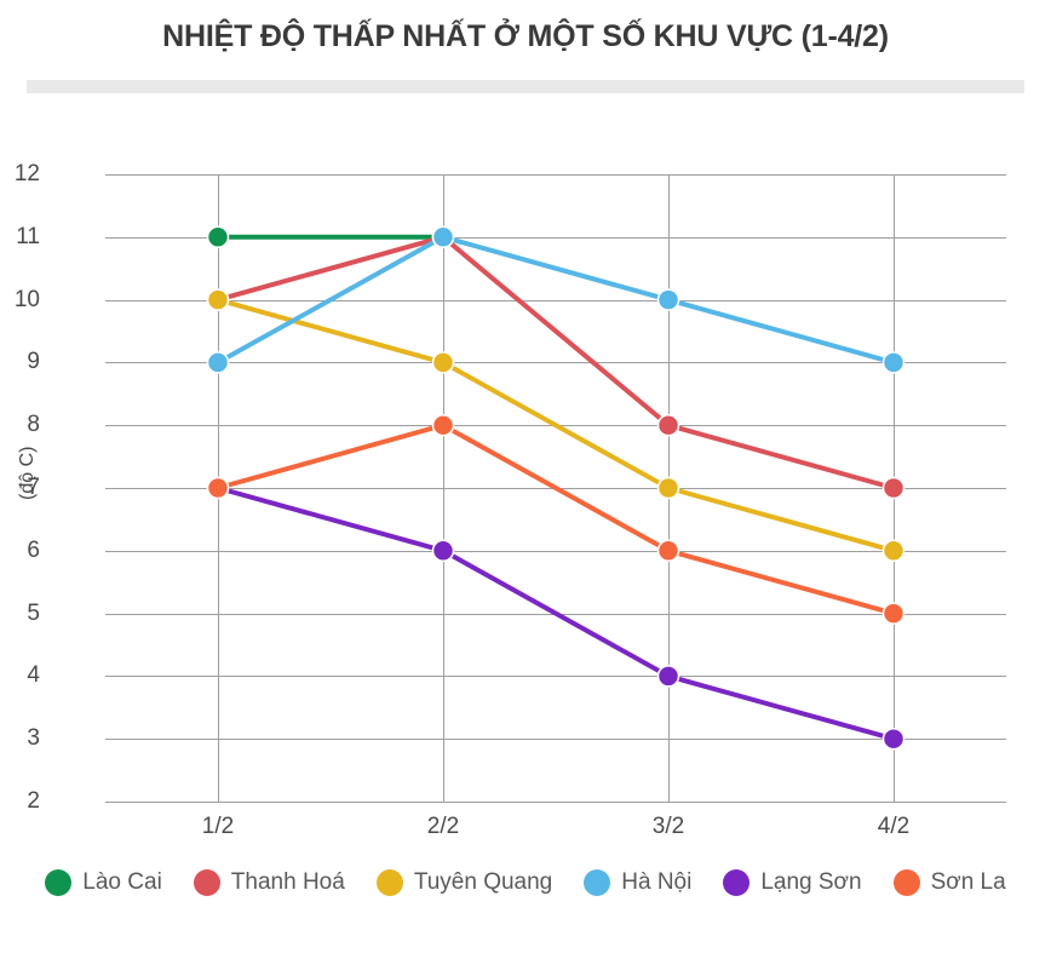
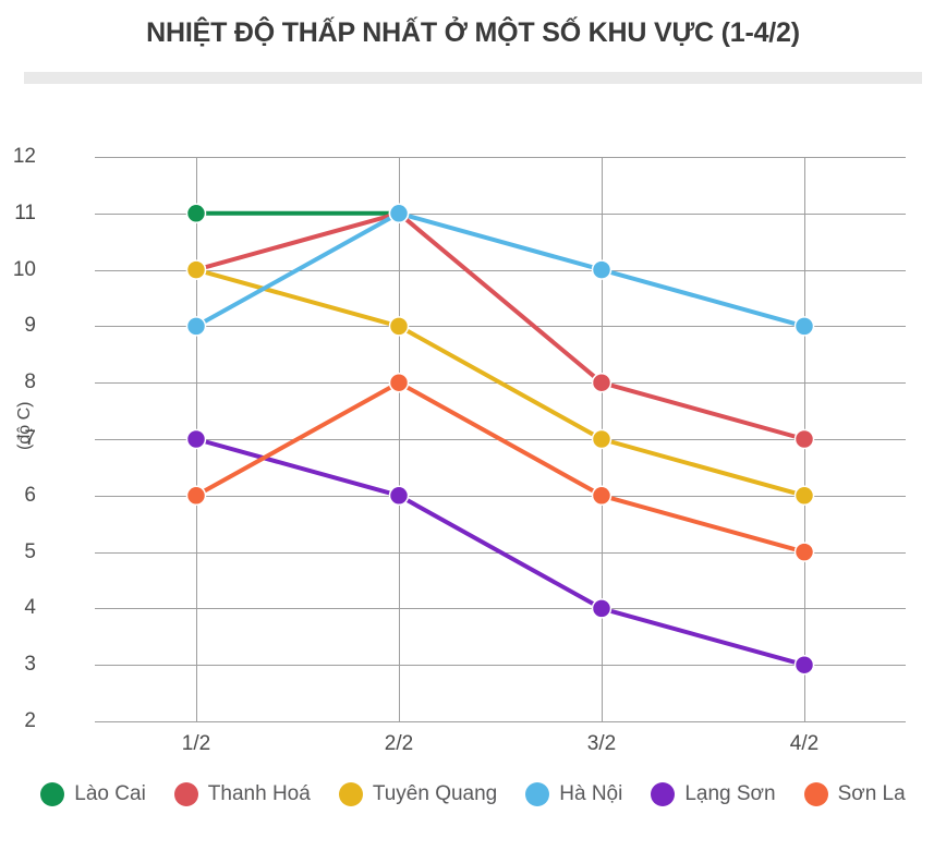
Sơn La/1/2: 7 -> 6
